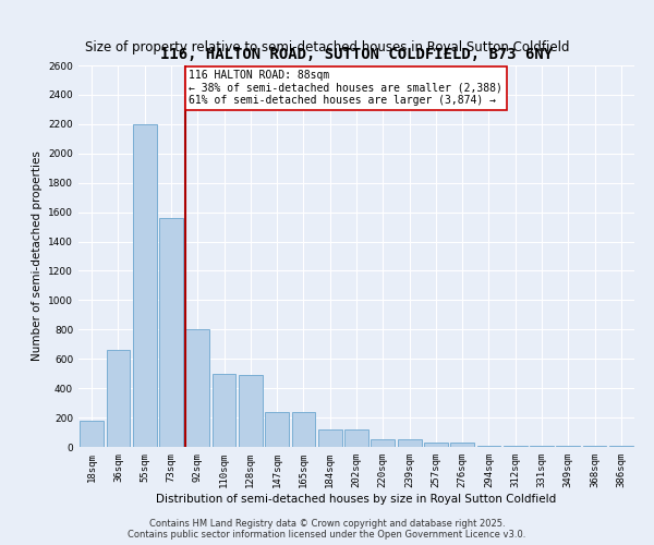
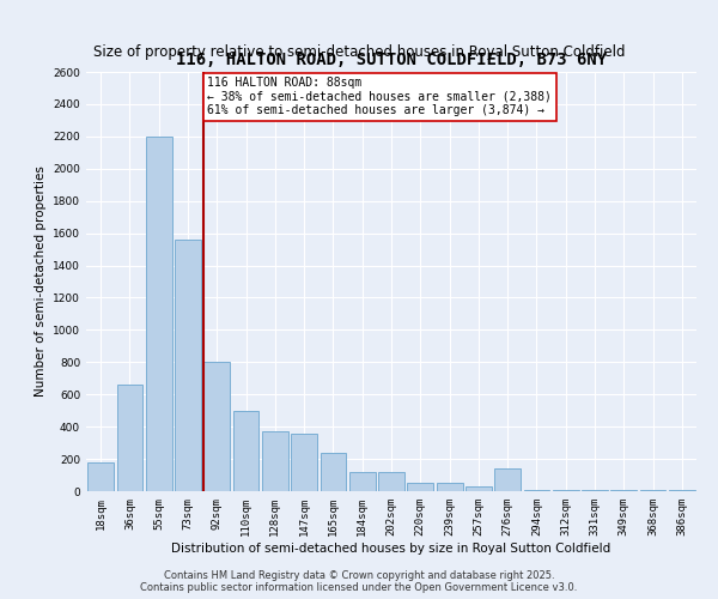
128sqm: 490 -> 370
147sqm: 240 -> 360
276sqm: 30 -> 140
